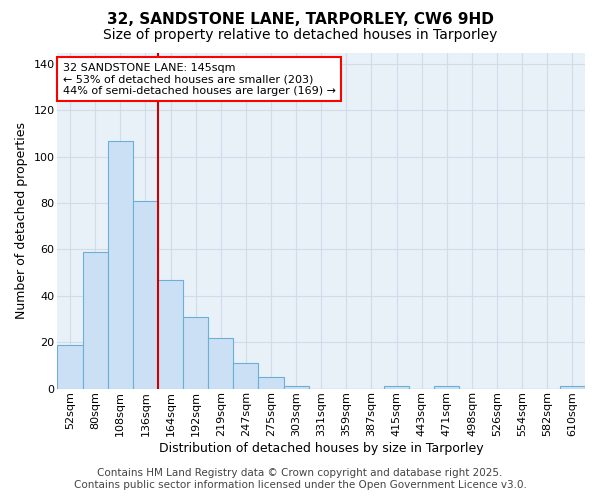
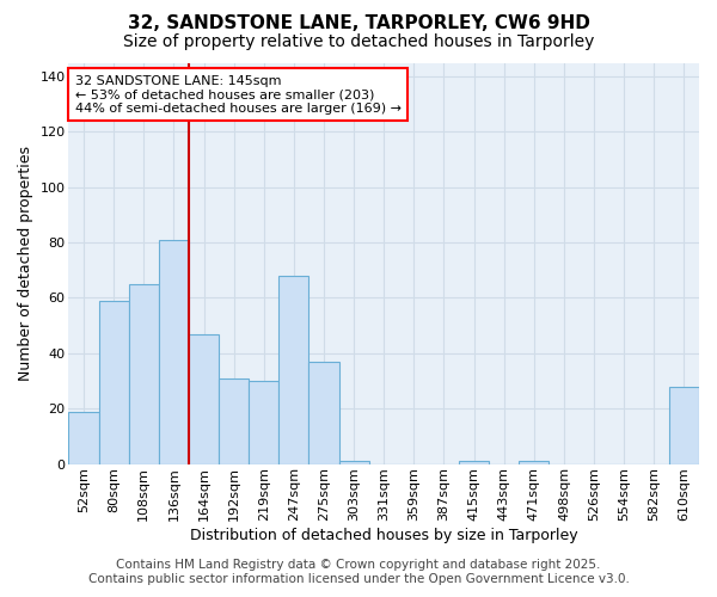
108sqm: 107 -> 65
219sqm: 22 -> 30
247sqm: 11 -> 68
275sqm: 5 -> 37
610sqm: 1 -> 28
